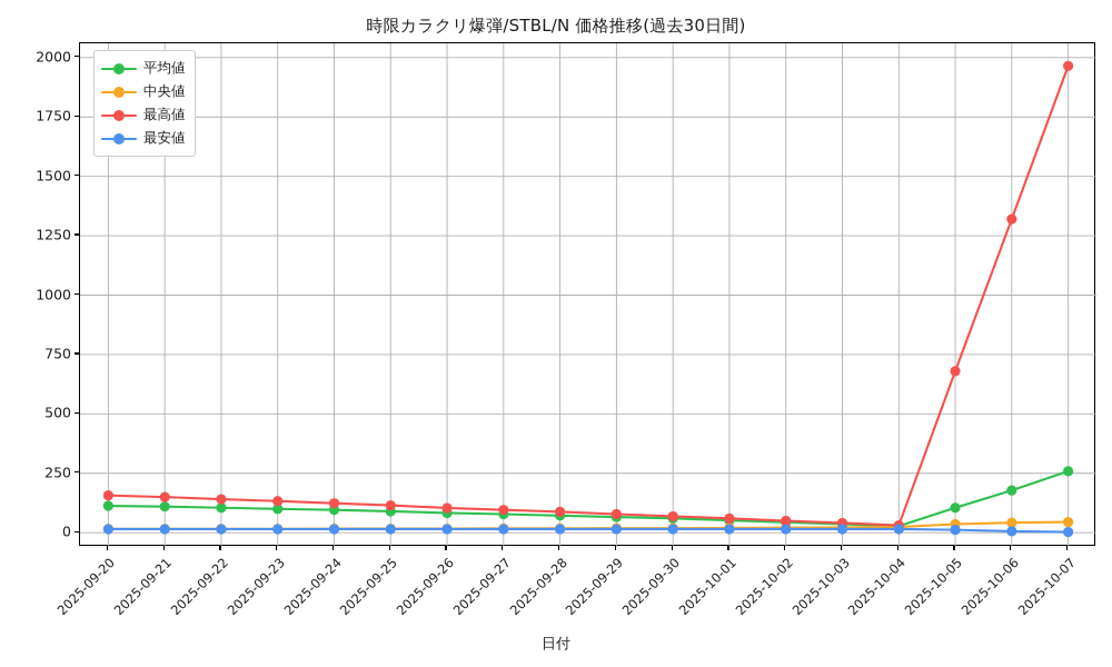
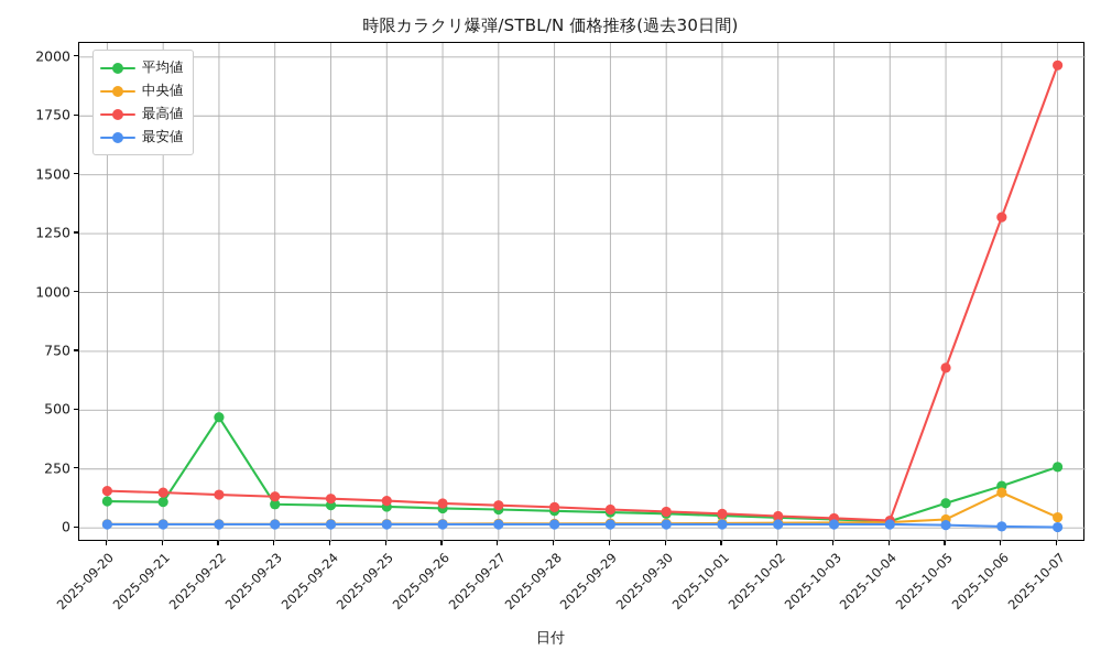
平均値/2025-09-22: 100 -> 470
中央値/2025-10-06: 40 -> 150
